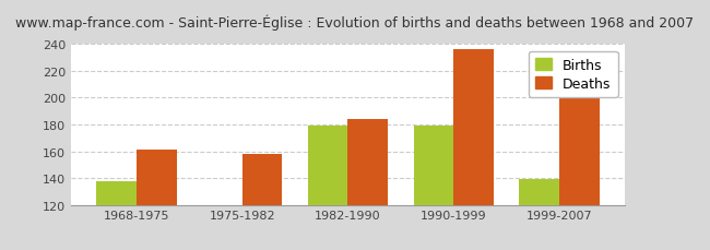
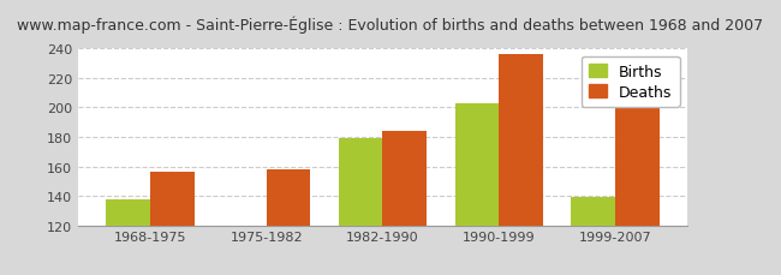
Deaths/1968-1975: 161 -> 156
Births/1990-1999: 179 -> 203
